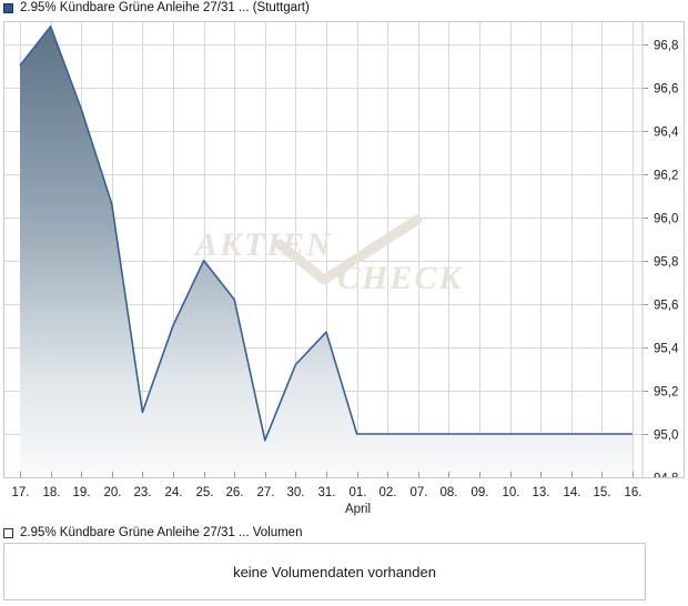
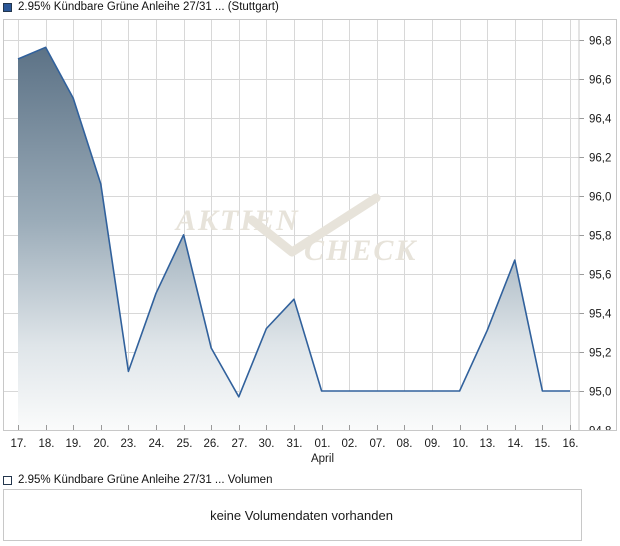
18.: 96,88 -> 96,76
26.: 95,62 -> 95,22
13.: 95,00 -> 95,31
14.: 95,00 -> 95,67
